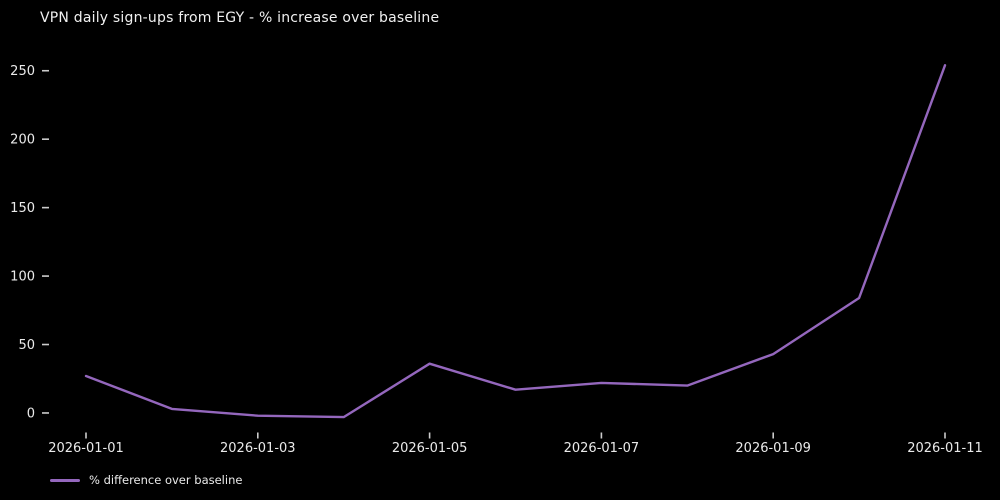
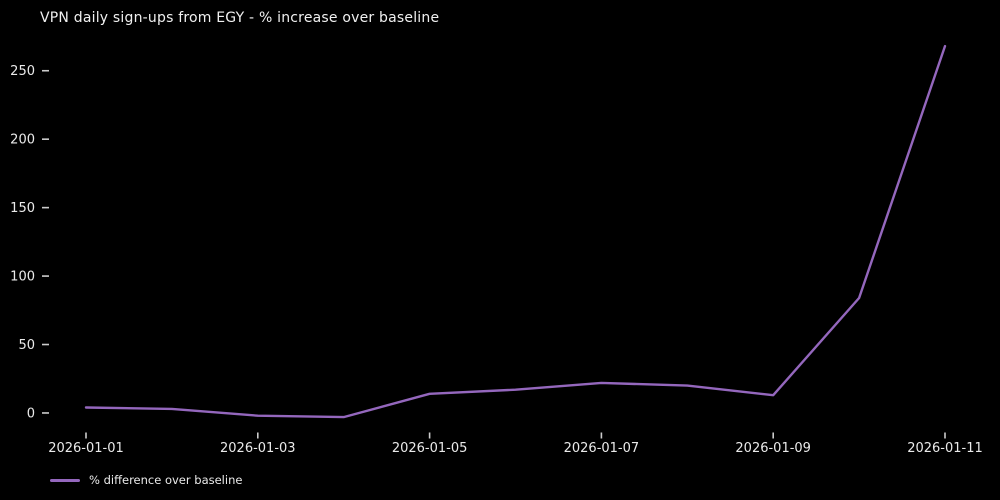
2026-01-01: 27 -> 4
2026-01-05: 36 -> 14
2026-01-09: 43 -> 13
2026-01-11: 254 -> 268
